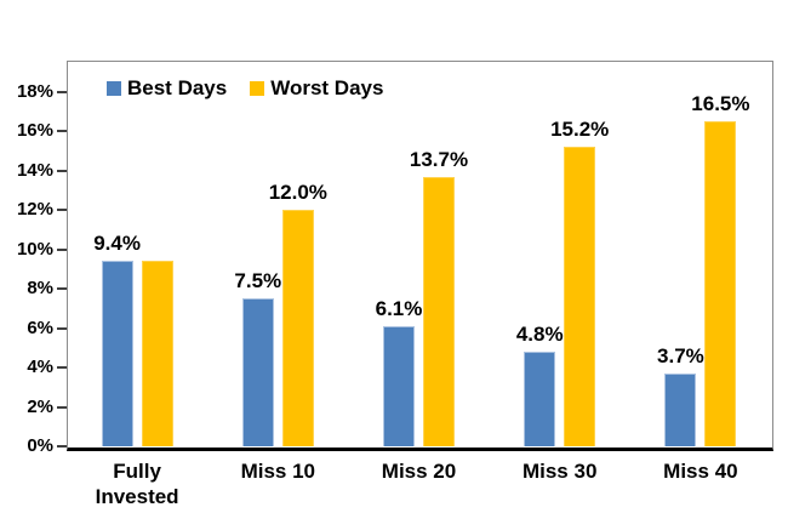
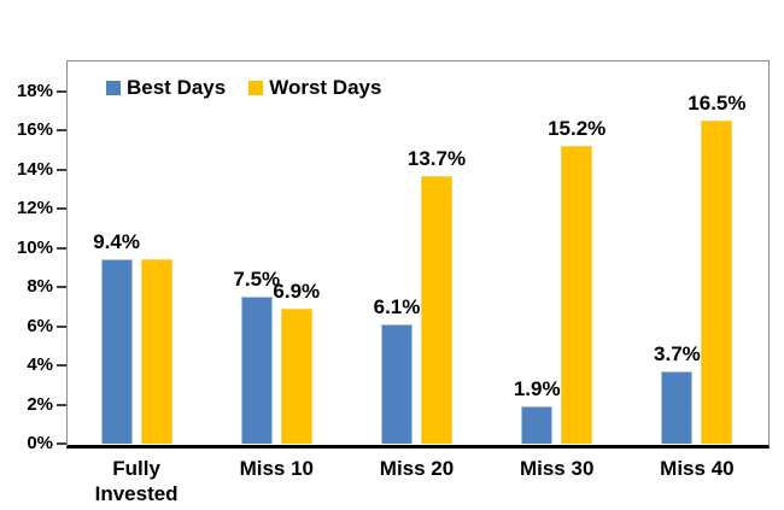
Worst Days/Miss 10: 12.0% -> 6.9%
Best Days/Miss 30: 4.8% -> 1.9%
